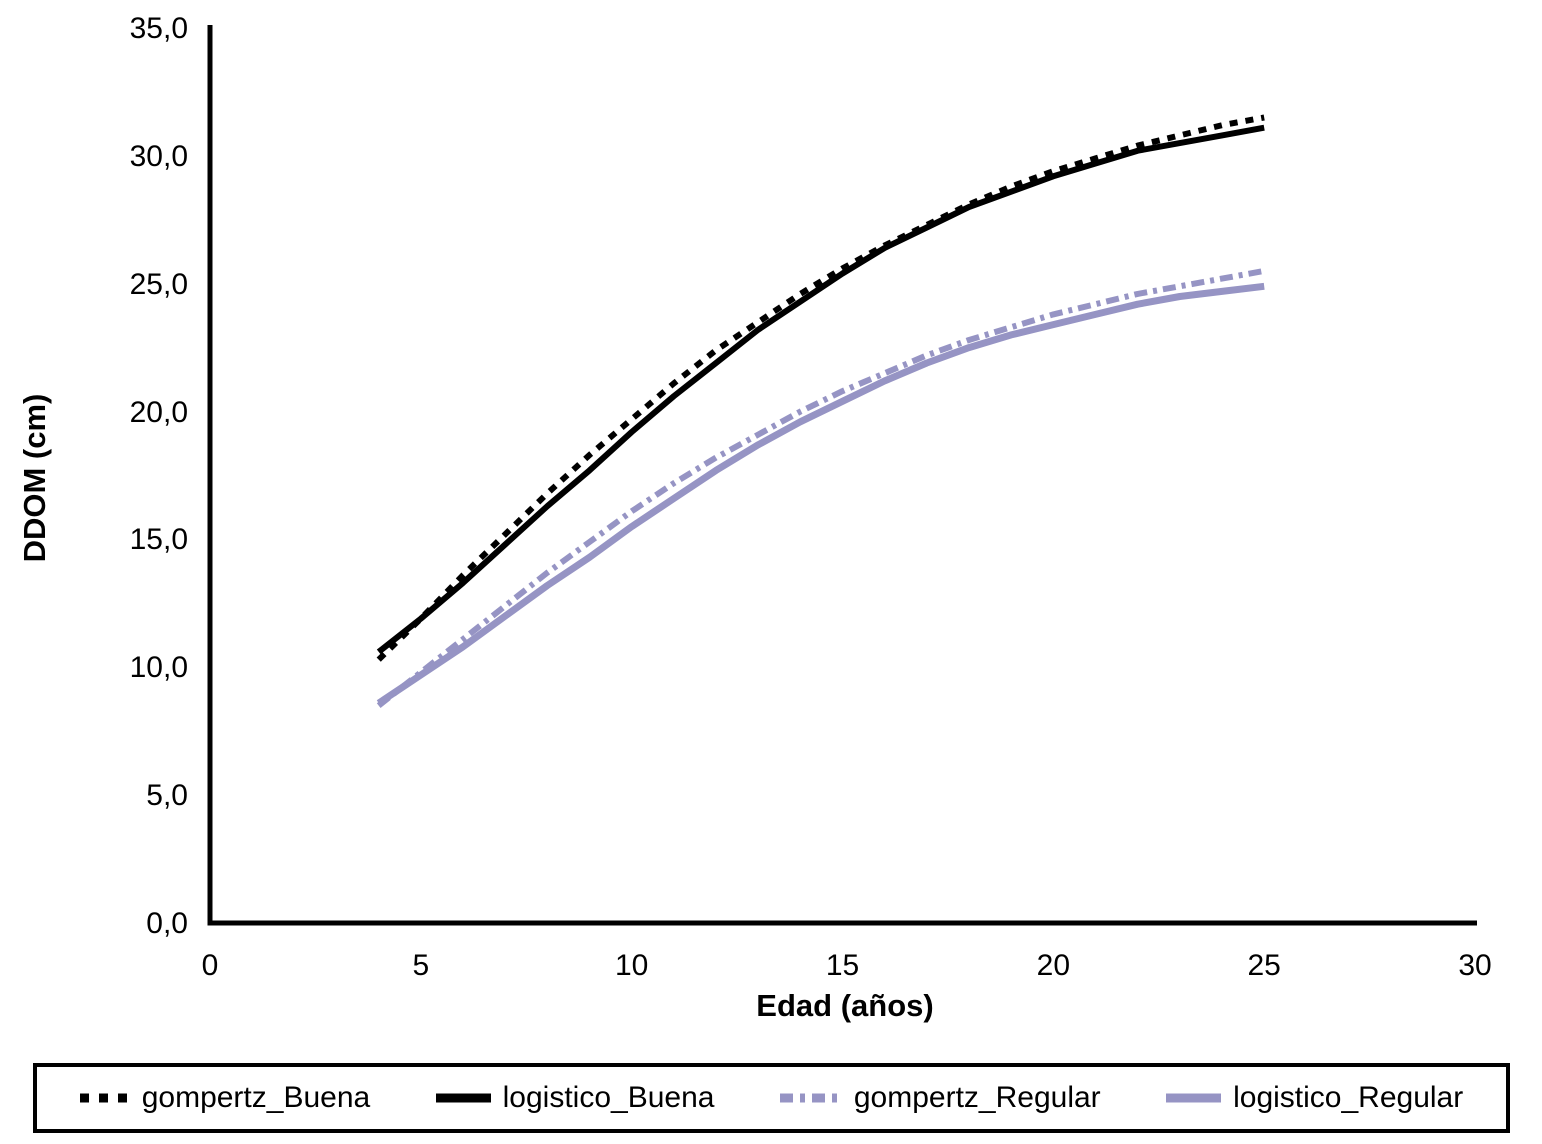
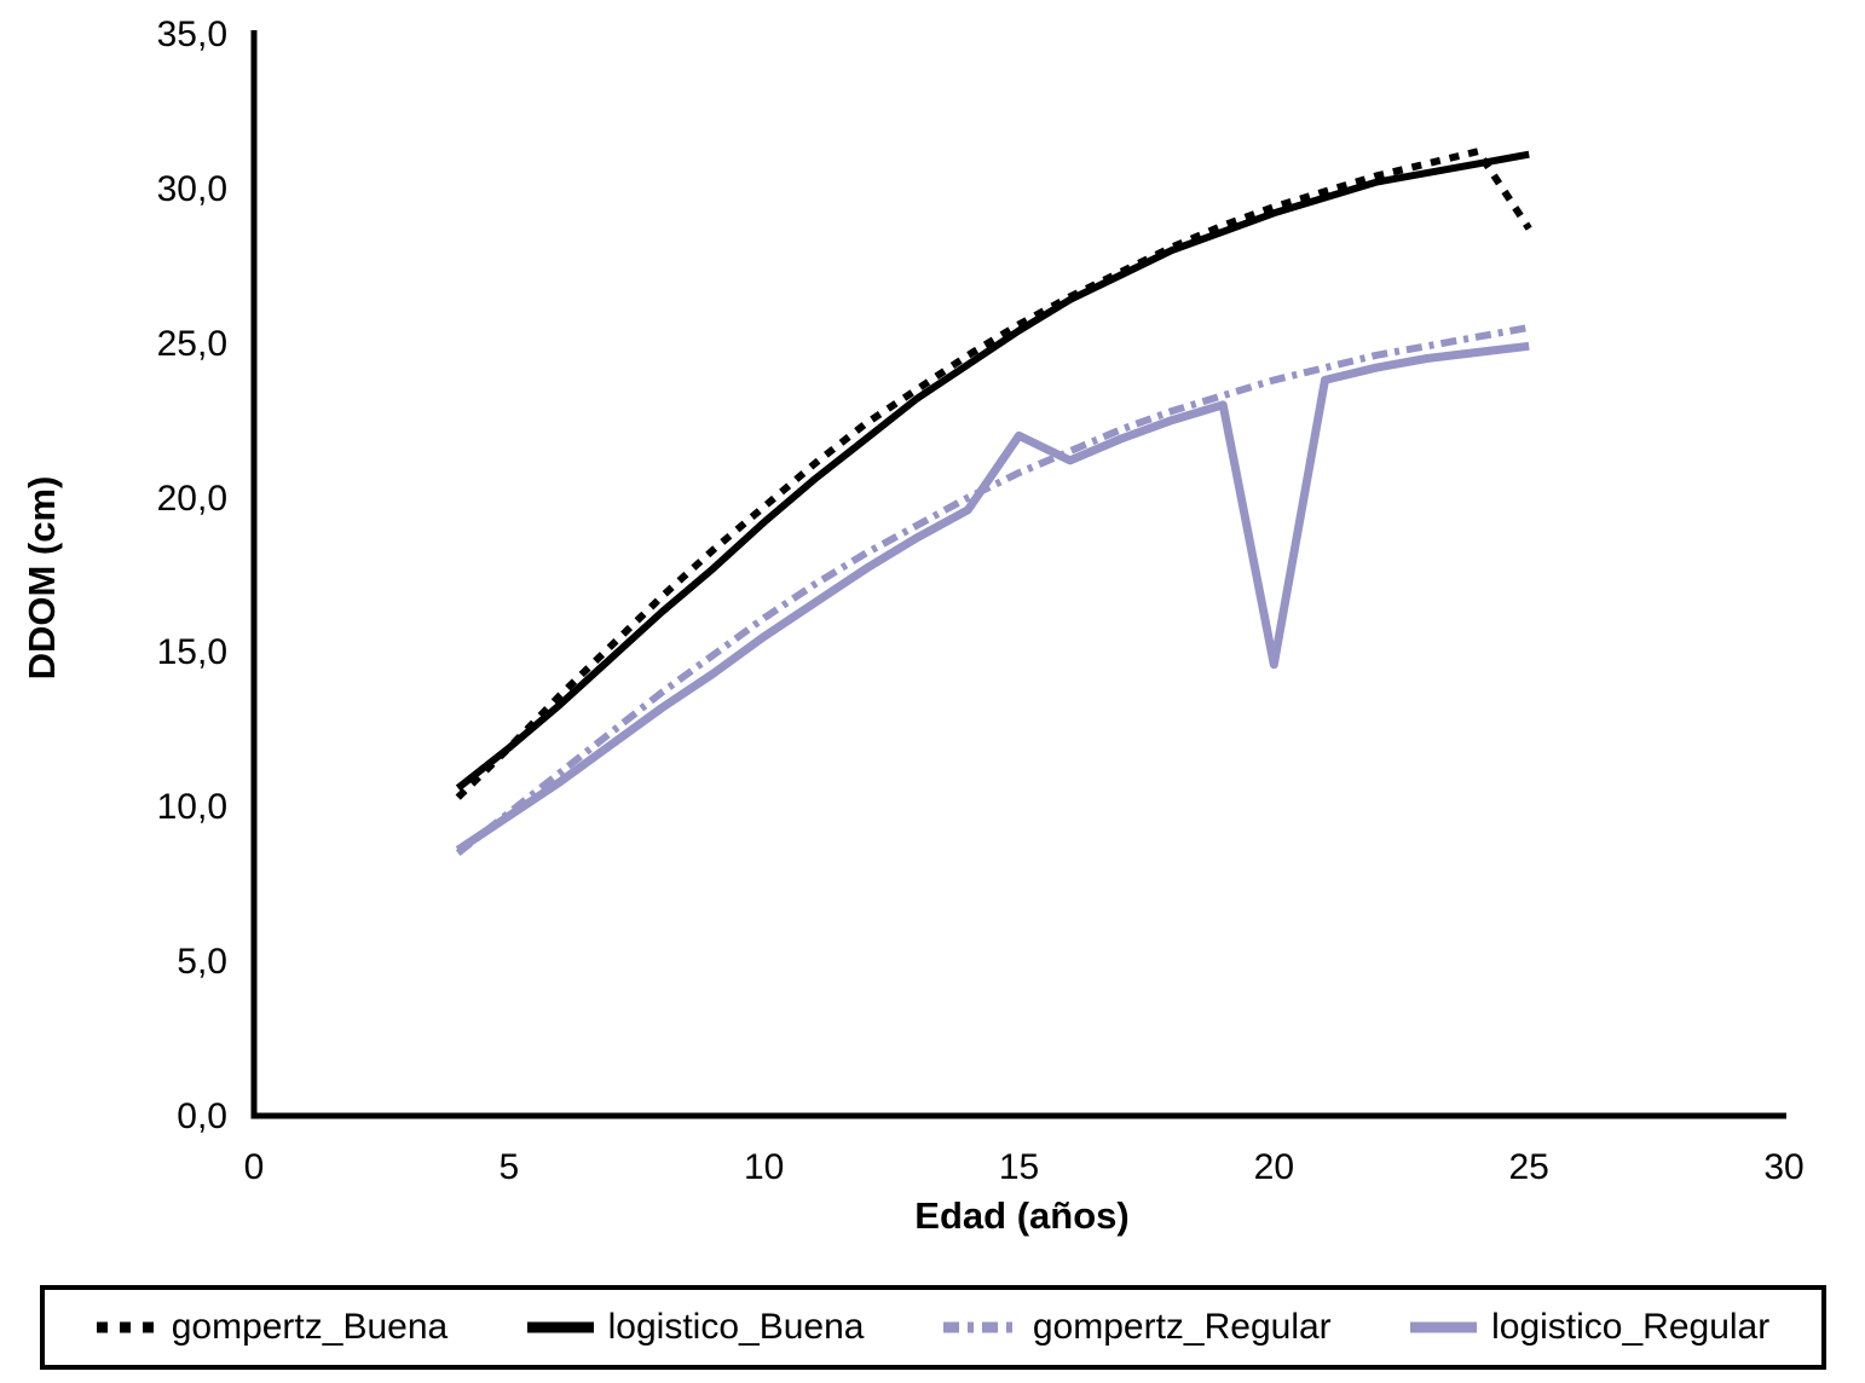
logistico_Regular/15: 20,4 -> 22,0
logistico_Regular/20: 23,4 -> 14,6
gompertz_Buena/25: 31,5 -> 28,7
